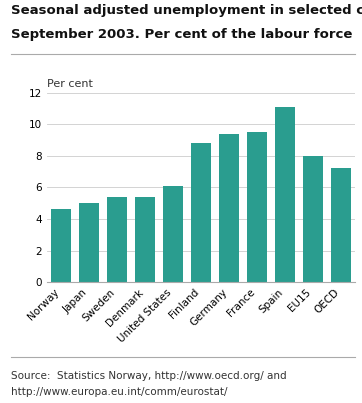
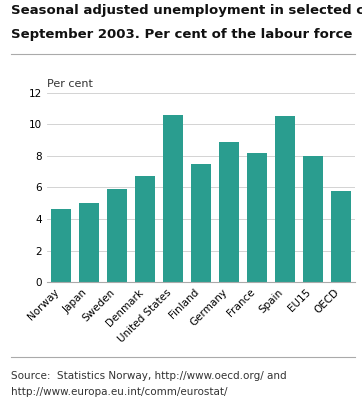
Sweden: 5.4 -> 5.9
Denmark: 5.4 -> 6.7
United States: 6.1 -> 10.6
Finland: 8.8 -> 7.5
Germany: 9.4 -> 8.9
France: 9.5 -> 8.2
Spain: 11.1 -> 10.5
OECD: 7.2 -> 5.8
